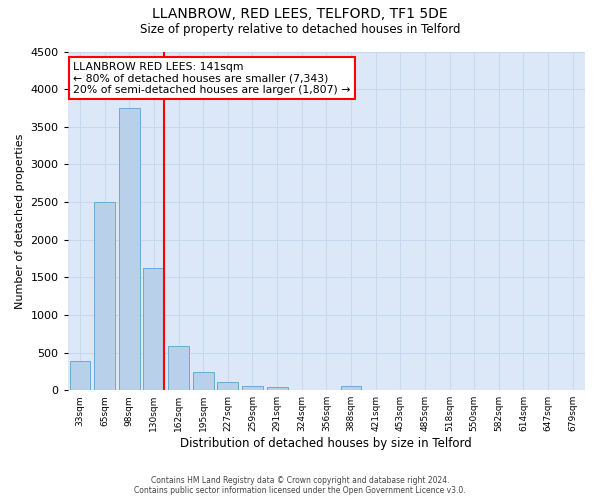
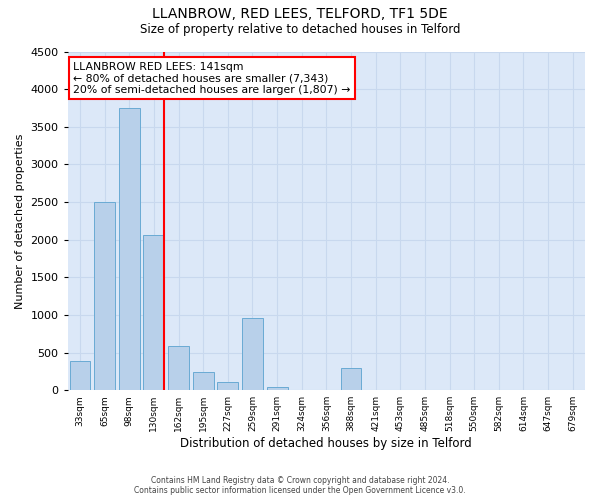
130sqm: 1630 -> 2060
259sqm: 60 -> 960
388sqm: 50 -> 300
